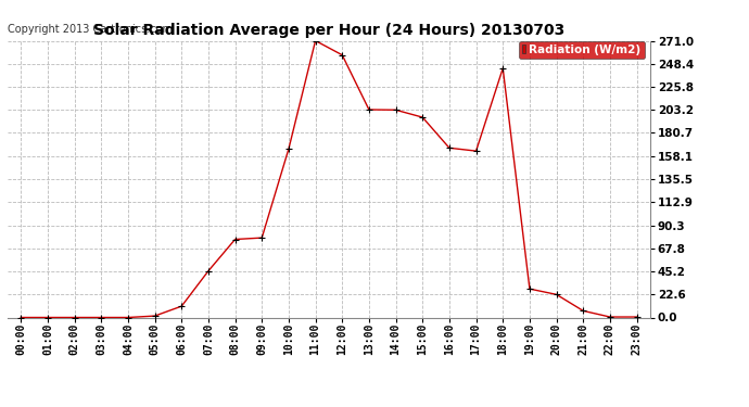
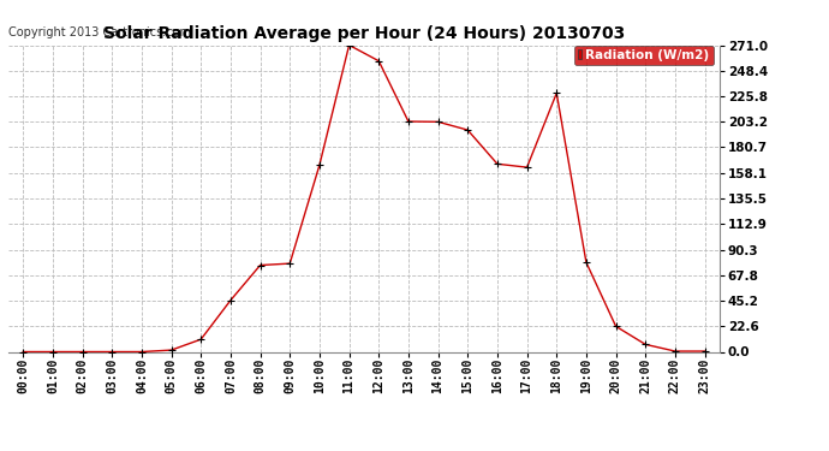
18:00: 244 -> 228
19:00: 28 -> 79
